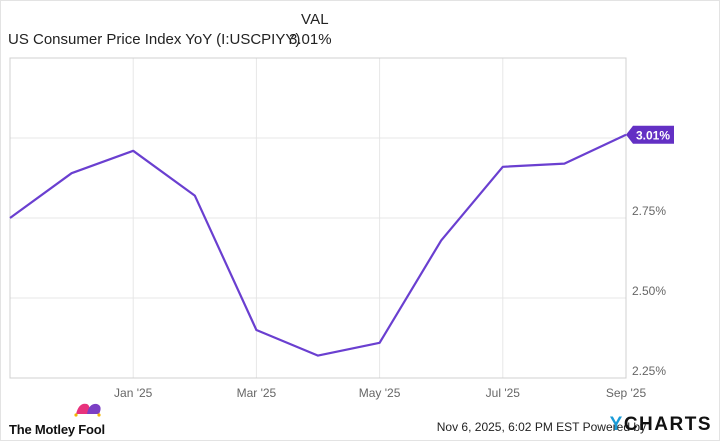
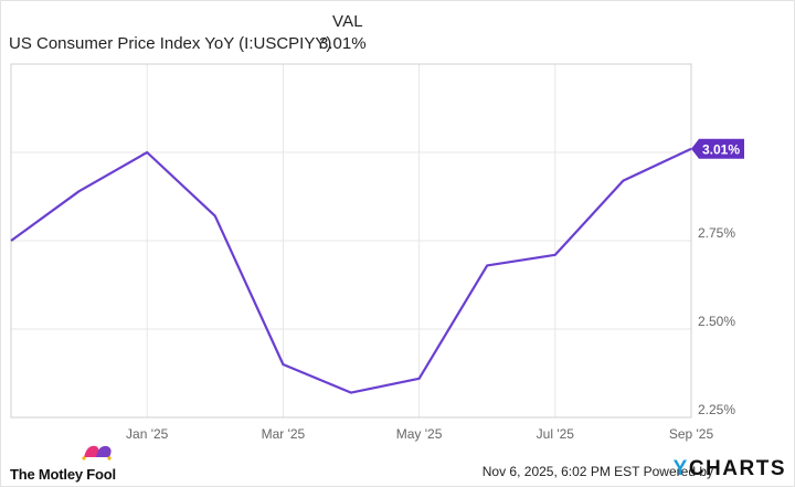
Jan '25: 2.96% -> 3.00%
Jul '25: 2.91% -> 2.71%
